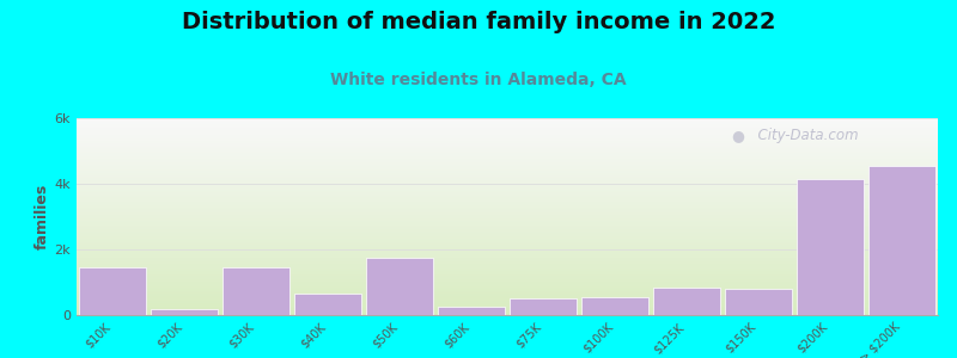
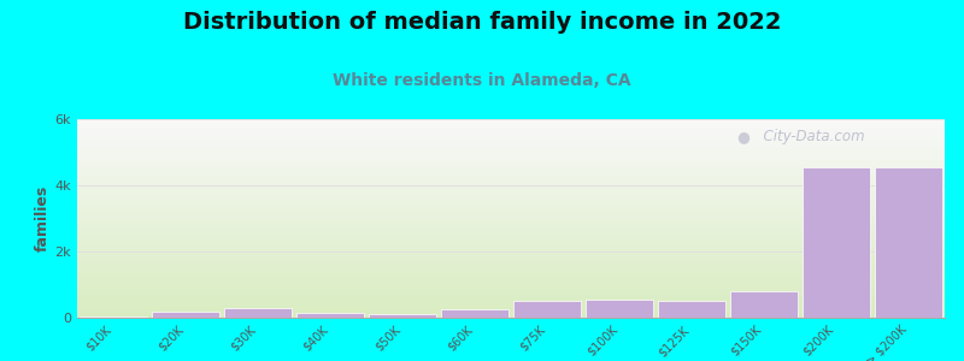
$10K: 1.45k -> 0.02k
$30K: 1.45k -> 0.28k
$40K: 0.65k -> 0.16k
$50K: 1.75k -> 0.10k
$125K: 0.85k -> 0.50k
$200K: 4.15k -> 4.55k
